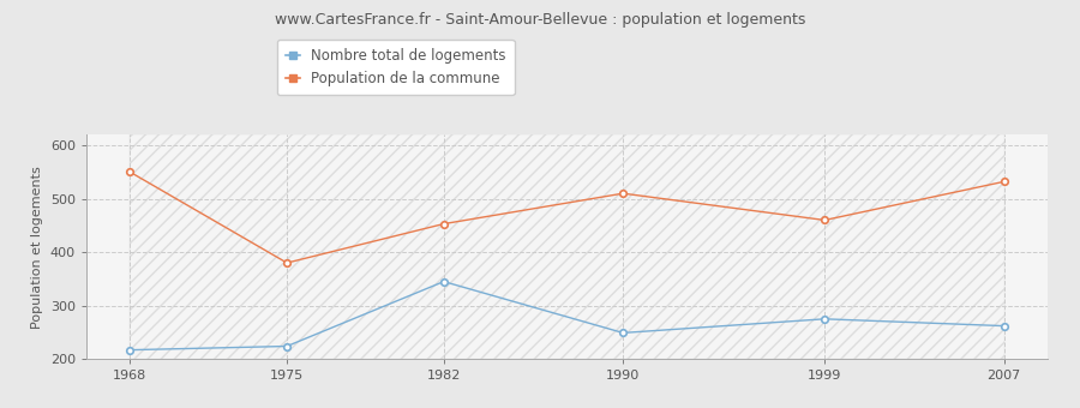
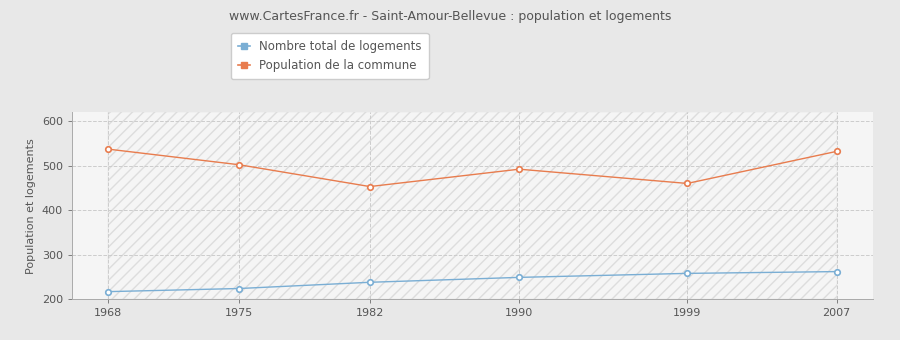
Population de la commune/1968: 550 -> 537
Population de la commune/1975: 380 -> 502
Nombre total de logements/1982: 345 -> 238
Population de la commune/1990: 510 -> 492
Nombre total de logements/1999: 275 -> 258
